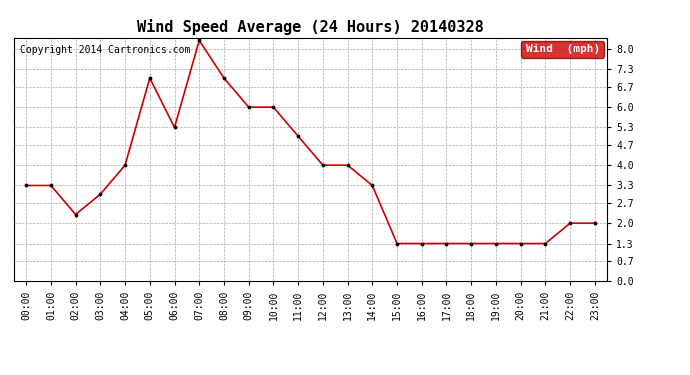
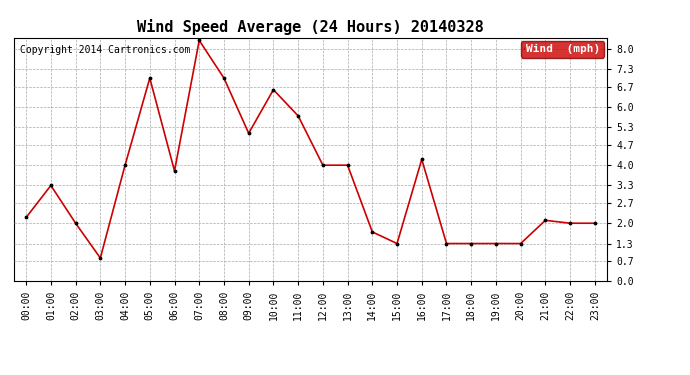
00:00: 3.3 -> 2.2
02:00: 2.3 -> 2.0
03:00: 3.0 -> 0.8
06:00: 5.3 -> 3.8
09:00: 6.0 -> 5.1
10:00: 6.0 -> 6.6
11:00: 5.0 -> 5.7
14:00: 3.3 -> 1.7
16:00: 1.3 -> 4.2
21:00: 1.3 -> 2.1
